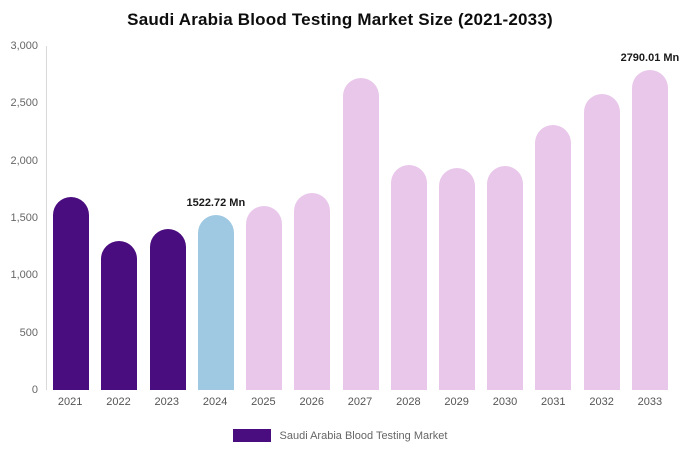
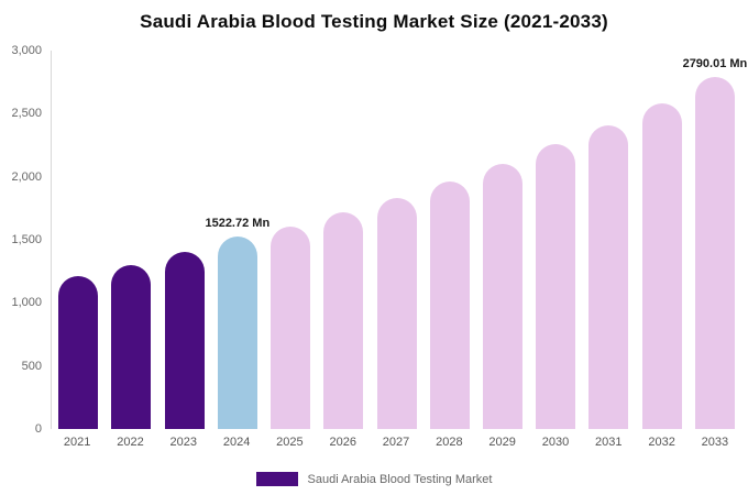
2021: 1680 -> 1210
2027: 2720 -> 1840
2029: 1940 -> 2100
2030: 1950 -> 2260
2031: 2310 -> 2410
